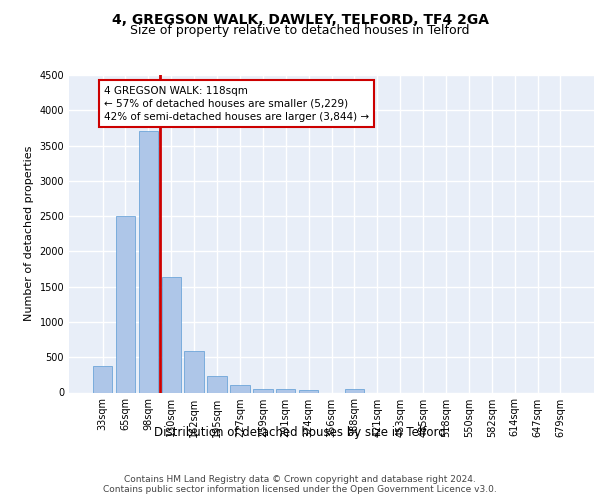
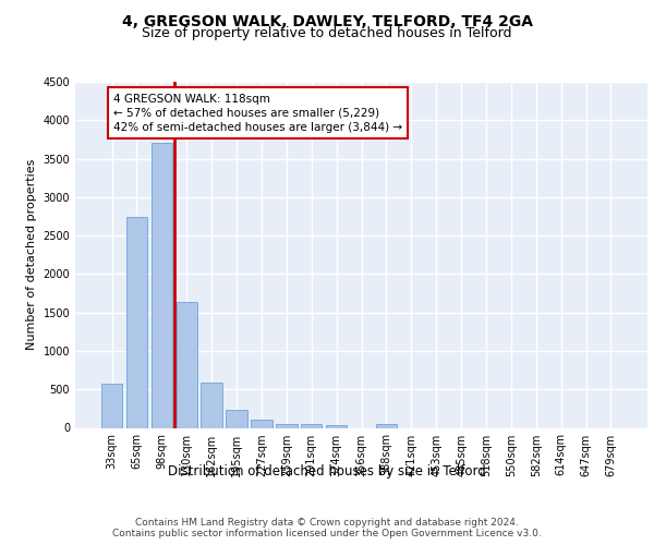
33sqm: 370 -> 580
65sqm: 2500 -> 2740
